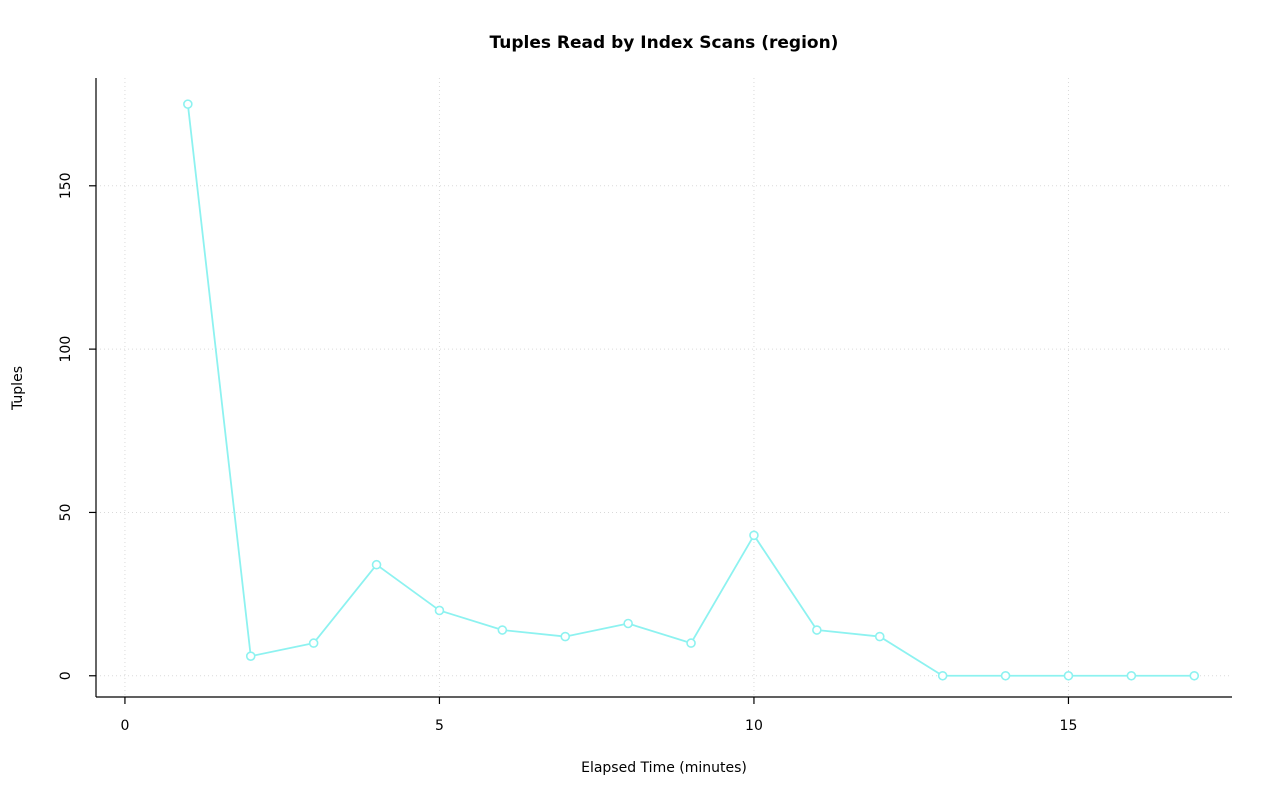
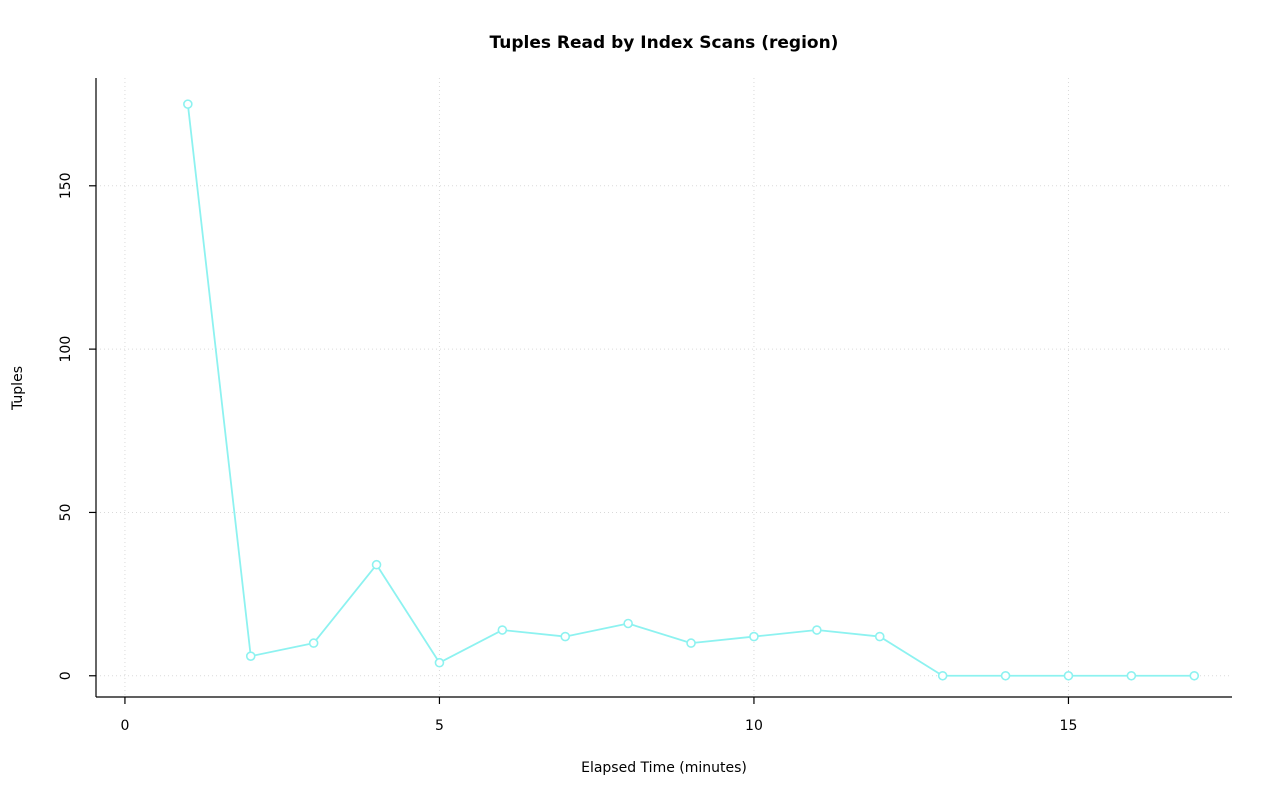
5: 20 -> 4
10: 43 -> 12
